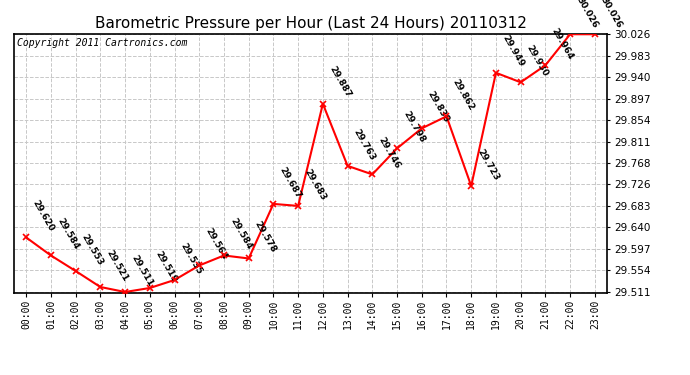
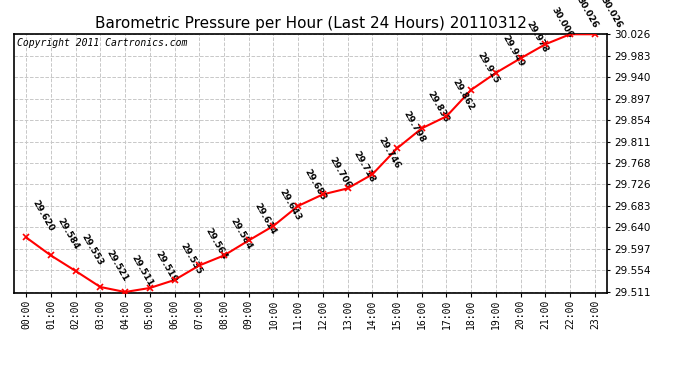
09:00: 29.578 -> 29.614
10:00: 29.687 -> 29.643
12:00: 29.887 -> 29.706
13:00: 29.763 -> 29.718
18:00: 29.723 -> 29.915
20:00: 29.930 -> 29.978
21:00: 29.964 -> 30.006
